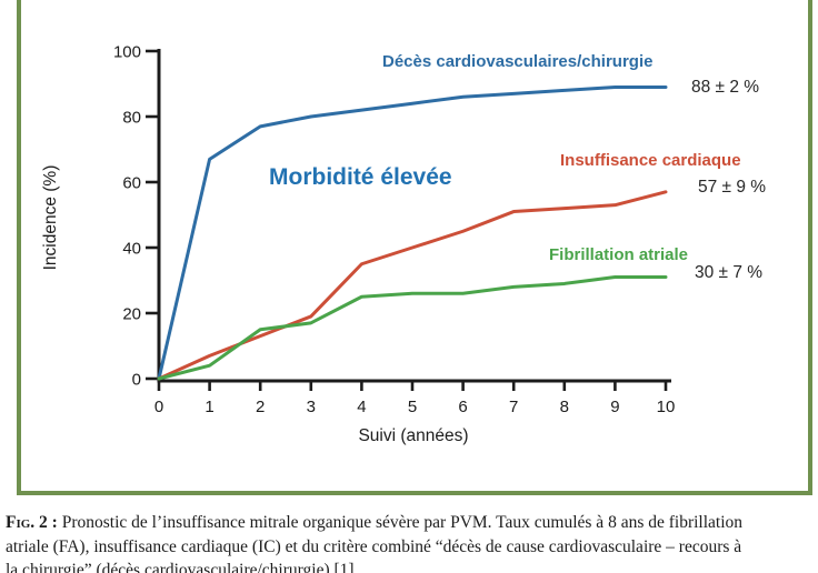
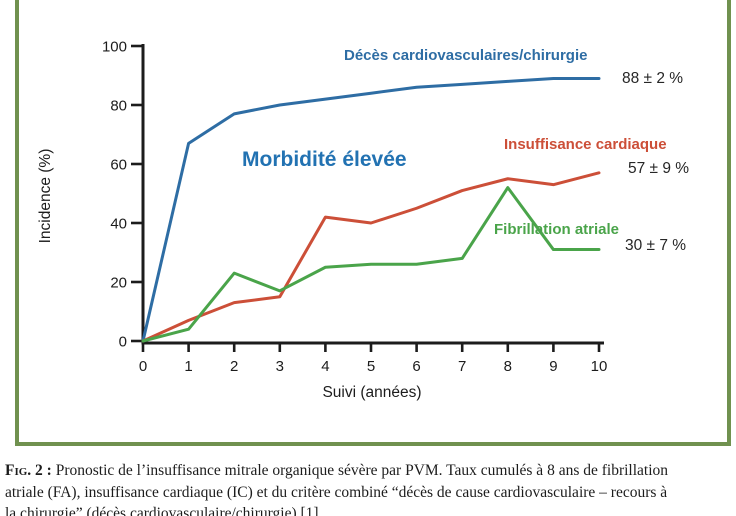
Fibrillation atriale/2: 15 -> 23
Insuffisance cardiaque/3: 19 -> 15
Insuffisance cardiaque/4: 35 -> 42
Insuffisance cardiaque/8: 52 -> 55
Fibrillation atriale/8: 29 -> 52
